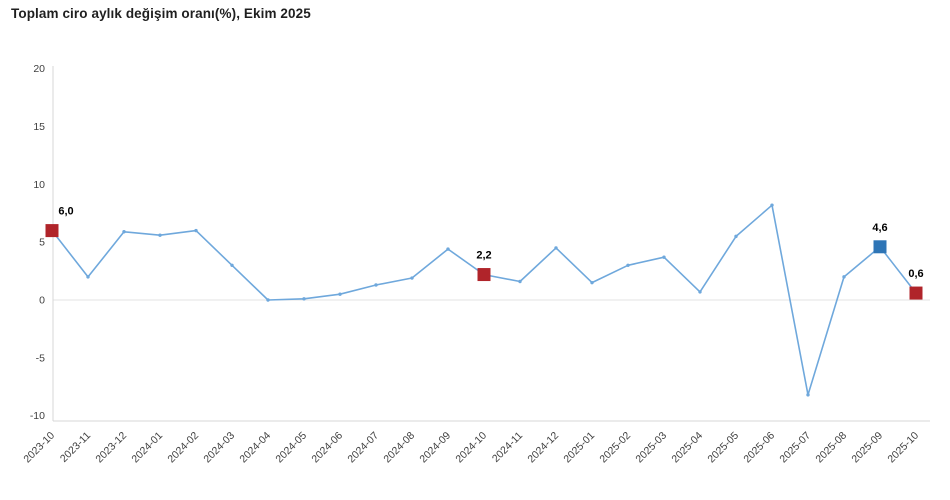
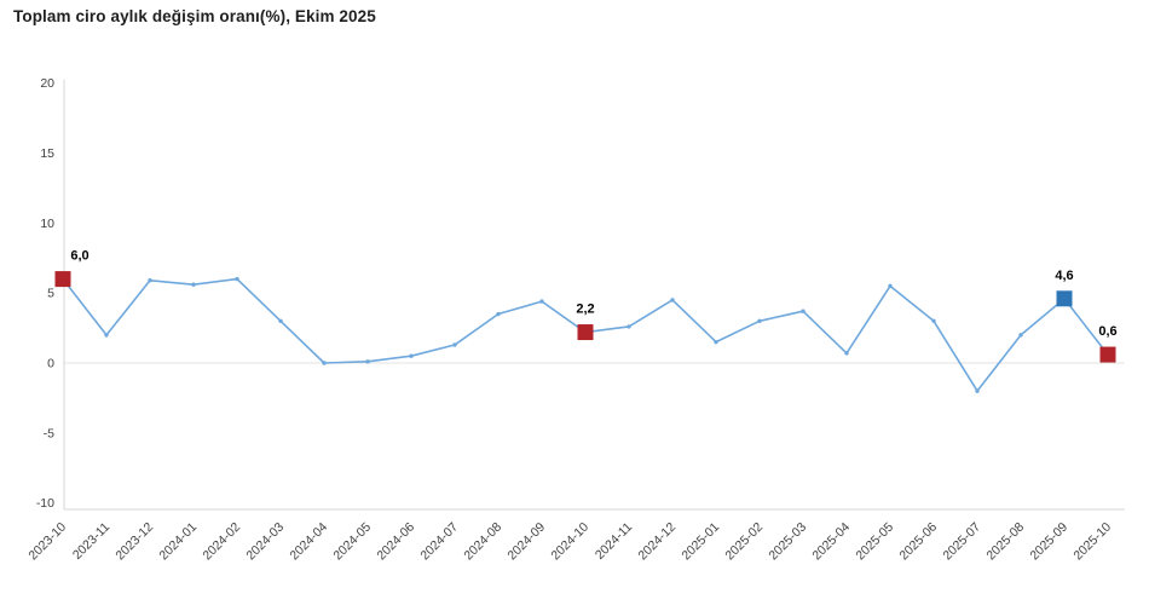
2024-08: 1.9 -> 3.5
2024-11: 1.6 -> 2.6
2025-06: 8.2 -> 3.0
2025-07: -8.2 -> -2.0
